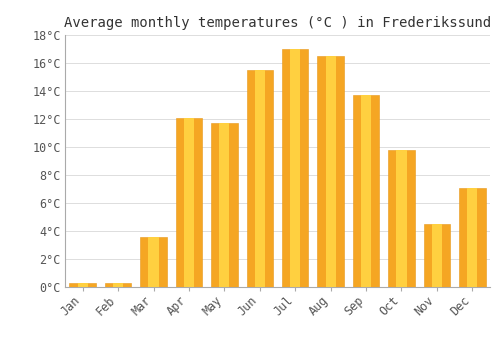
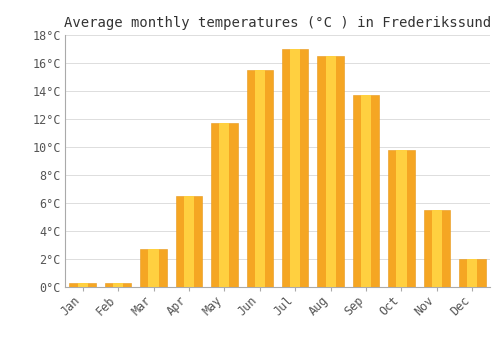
Mar: 3.6°C -> 2.7°C
Apr: 12.1°C -> 6.5°C
Nov: 4.5°C -> 5.5°C
Dec: 7.1°C -> 2.0°C
